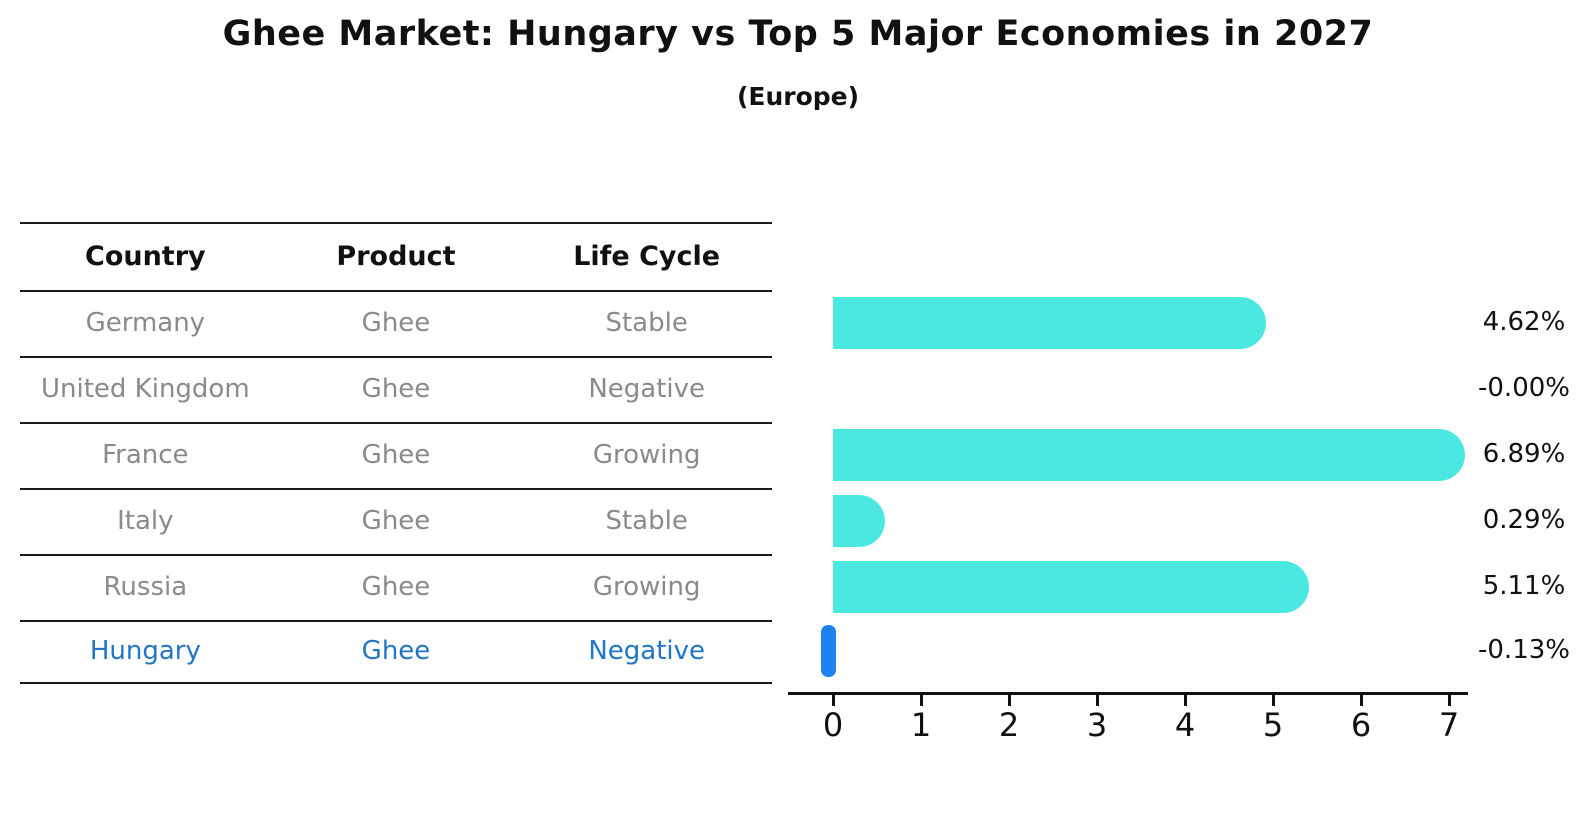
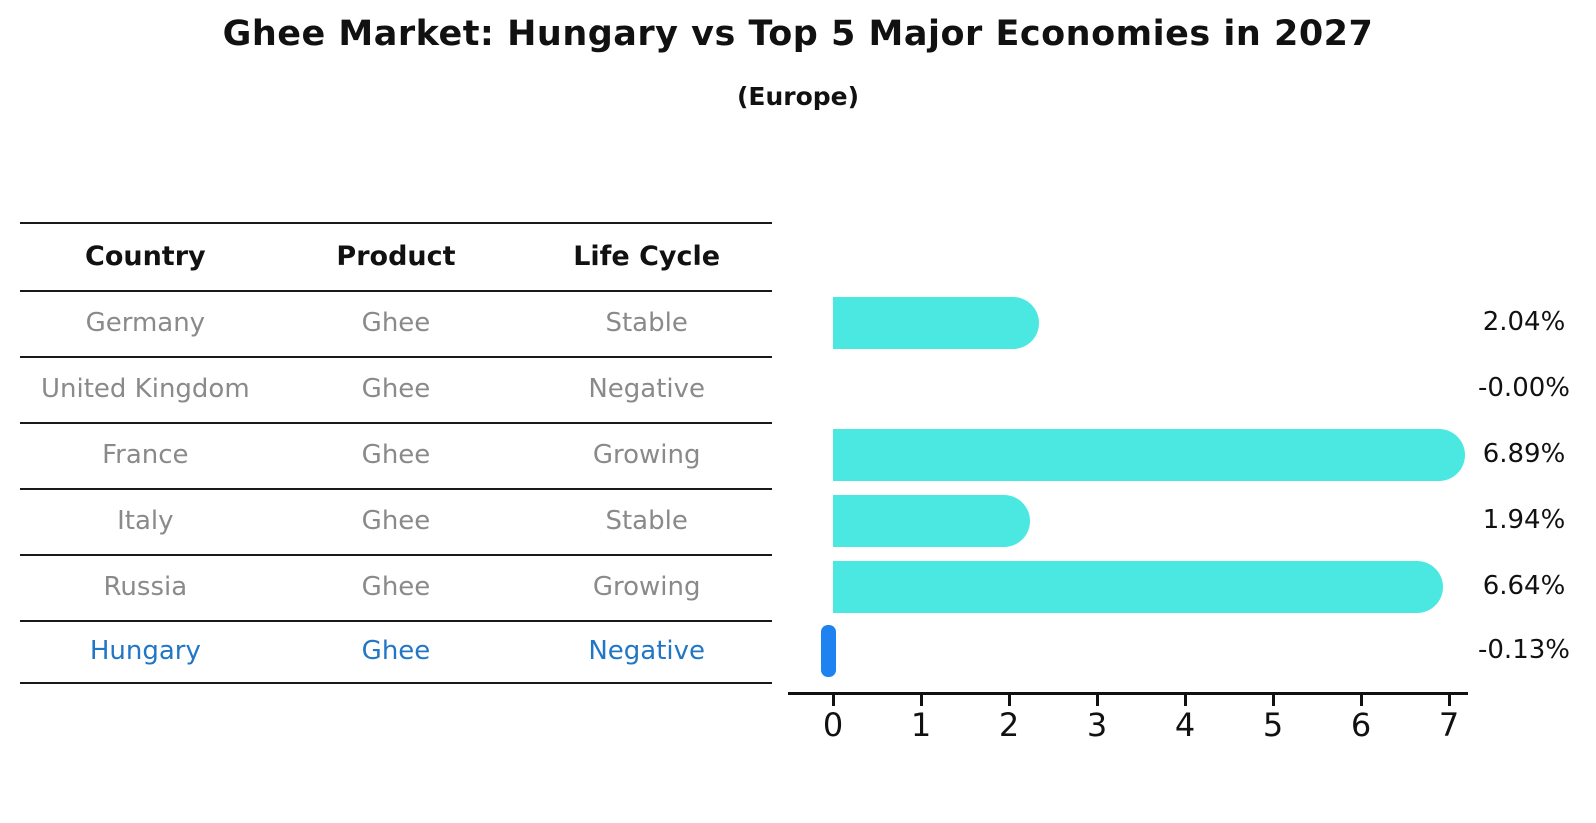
Germany: 4.62% -> 2.04%
Italy: 0.29% -> 1.94%
Russia: 5.11% -> 6.64%
